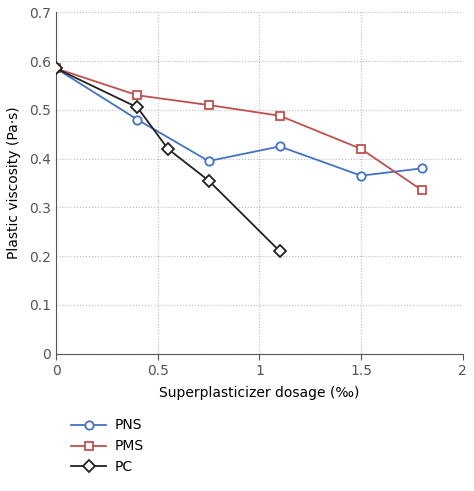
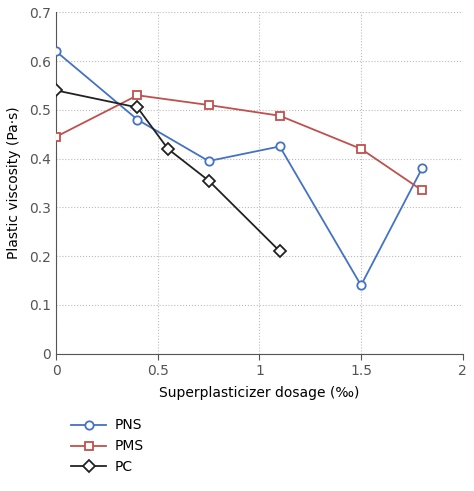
PNS/0: 0.585 -> 0.620
PMS/0: 0.585 -> 0.445
PC/0: 0.585 -> 0.540
PNS/1.5: 0.365 -> 0.140
